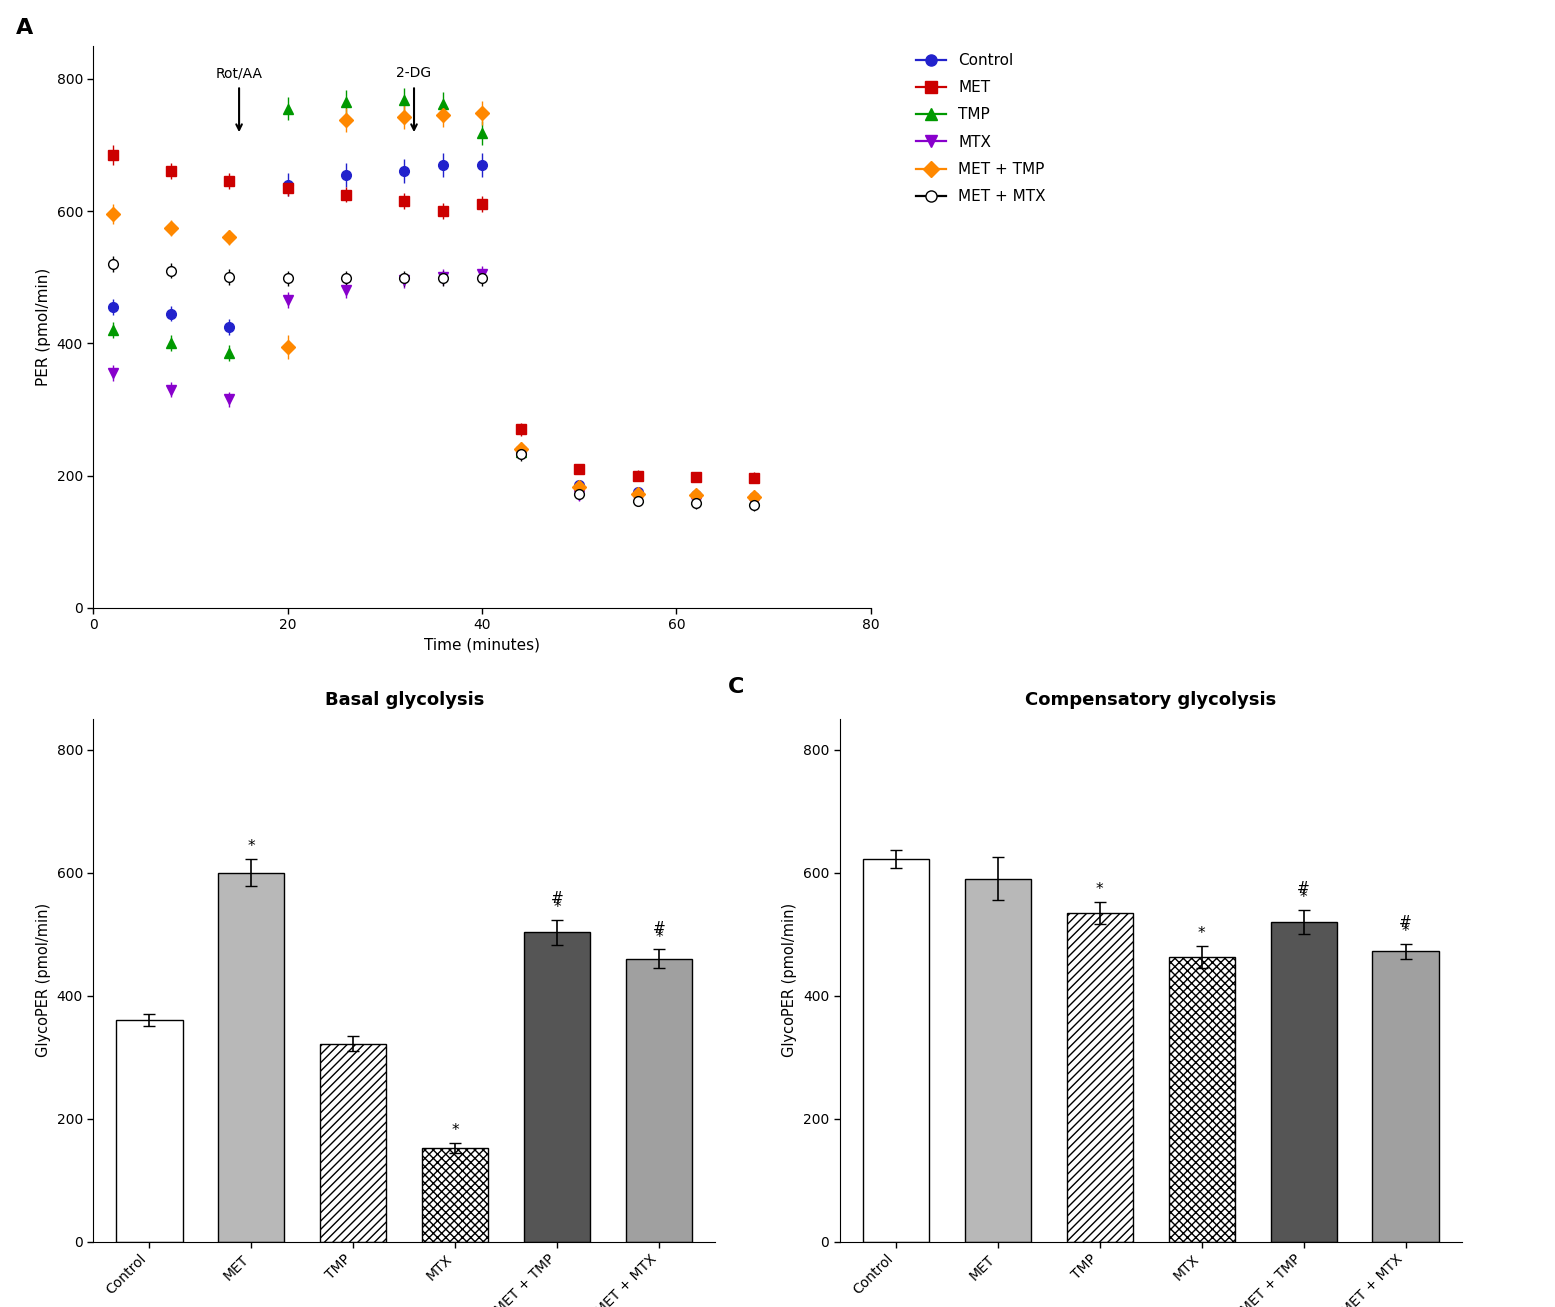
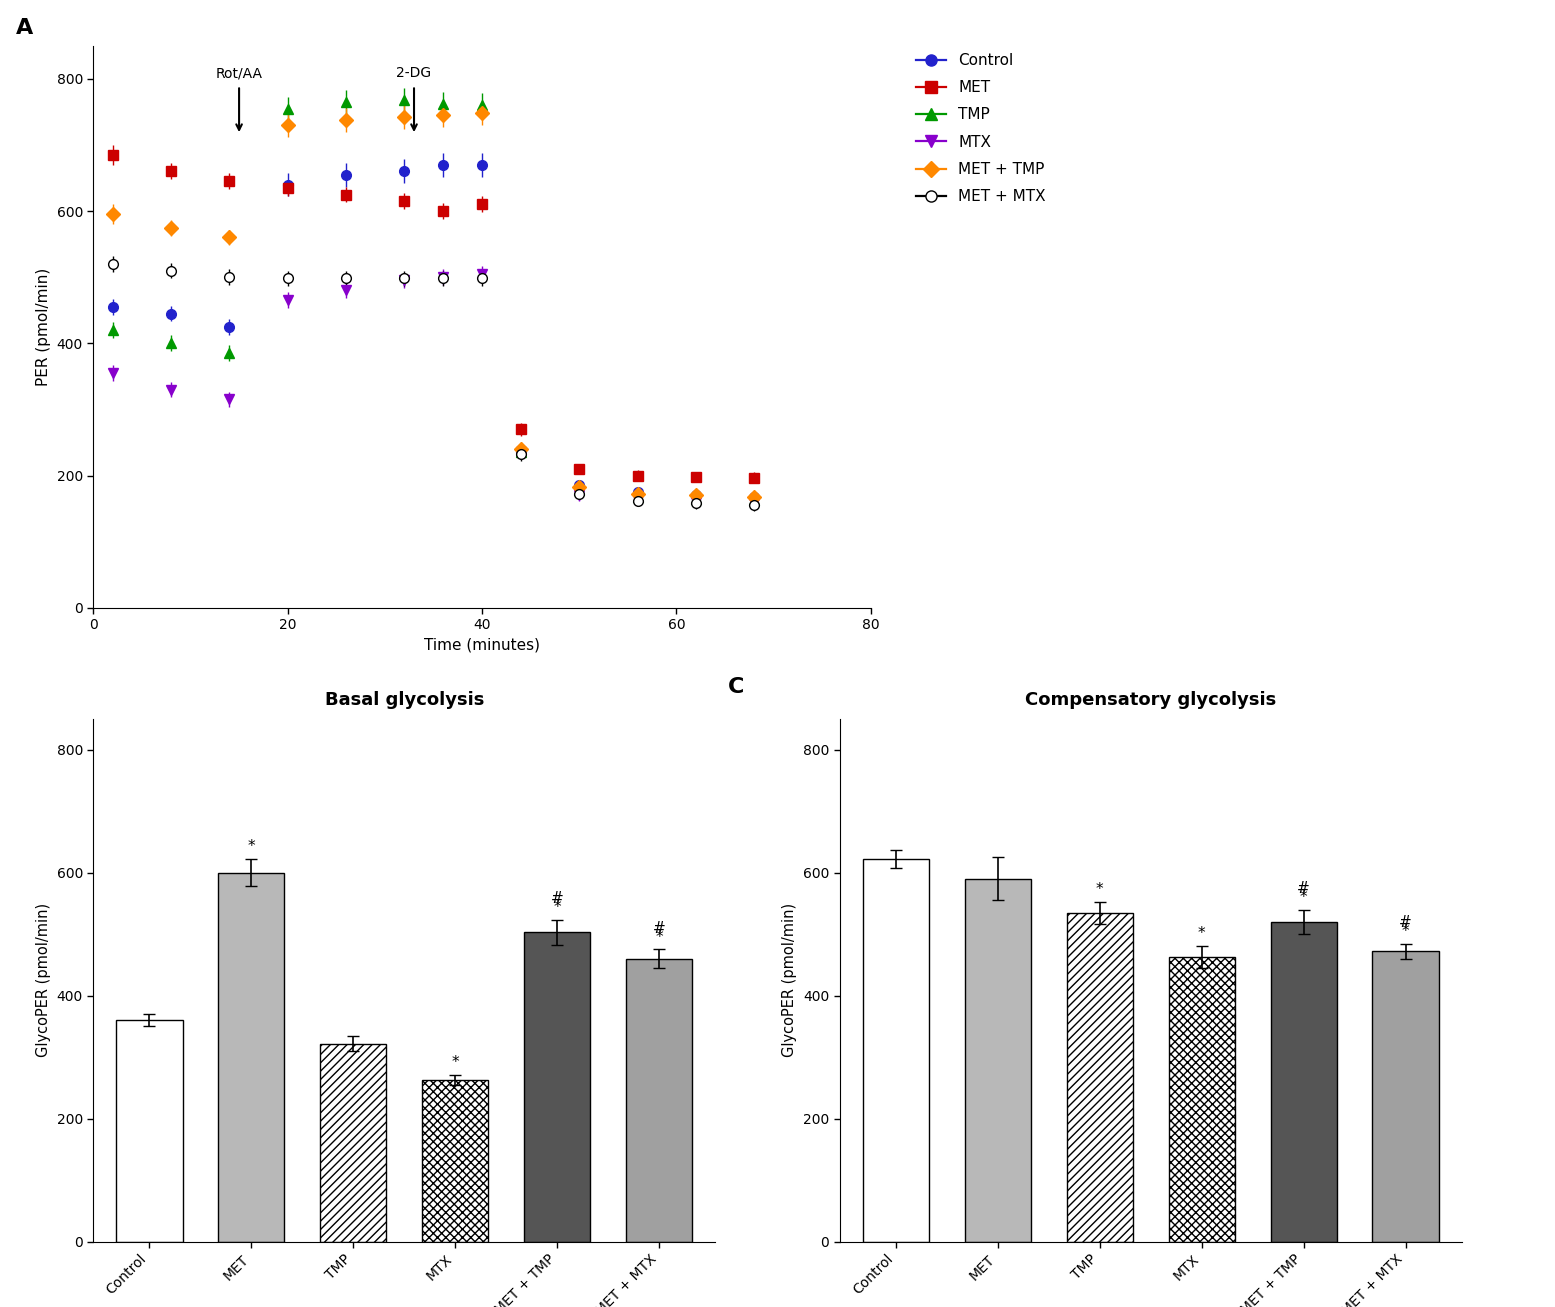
MET + TMP/20: 394 -> 730
TMP/40: 718 -> 760
Basal glycolysis/MTX: 152 -> 263
